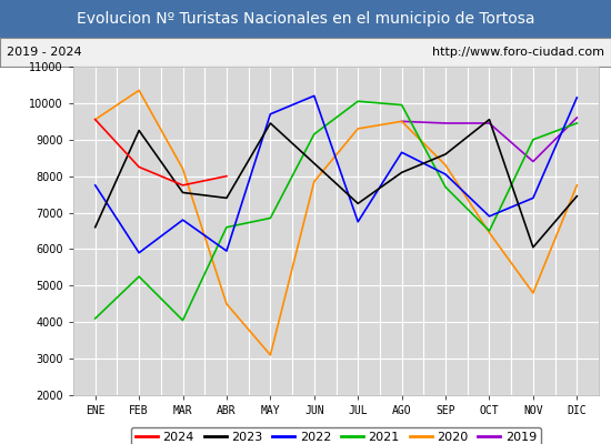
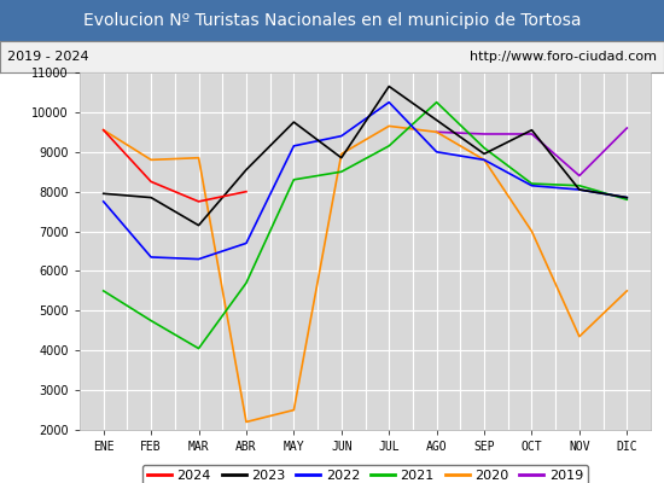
2023/ENE: 6600 -> 7950
2021/ENE: 4100 -> 5500
2023/FEB: 9250 -> 7850
2022/FEB: 5900 -> 6350
2021/FEB: 5250 -> 4750
2020/FEB: 10350 -> 8800
2023/MAR: 7550 -> 7150
2022/MAR: 6800 -> 6300
2020/MAR: 8200 -> 8850
2023/ABR: 7400 -> 8550
2022/ABR: 5950 -> 6700
2021/ABR: 6600 -> 5700
2020/ABR: 4500 -> 2200
2023/MAY: 9450 -> 9750
2022/MAY: 9700 -> 9150
2021/MAY: 6850 -> 8300
2020/MAY: 3100 -> 2500
2023/JUN: 8350 -> 8850
2022/JUN: 10200 -> 9400
2021/JUN: 9150 -> 8500
2020/JUN: 7850 -> 8950
2023/JUL: 7250 -> 10650
2022/JUL: 6750 -> 10250
2021/JUL: 10050 -> 9150
2020/JUL: 9300 -> 9650
2023/AGO: 8100 -> 9800
2022/AGO: 8650 -> 9000
2021/AGO: 9950 -> 10250
2023/SEP: 8600 -> 8950
2022/SEP: 8050 -> 8800
2021/SEP: 7700 -> 9100
2020/SEP: 8300 -> 8800
2022/OCT: 6900 -> 8150
2021/OCT: 6500 -> 8200
2020/OCT: 6450 -> 7000
2023/NOV: 6050 -> 8050
2022/NOV: 7400 -> 8050
2021/NOV: 9000 -> 8150
2020/NOV: 4800 -> 4350
2023/DIC: 7450 -> 7850
2022/DIC: 10150 -> 7850
2021/DIC: 9450 -> 7800
2020/DIC: 7750 -> 5500
